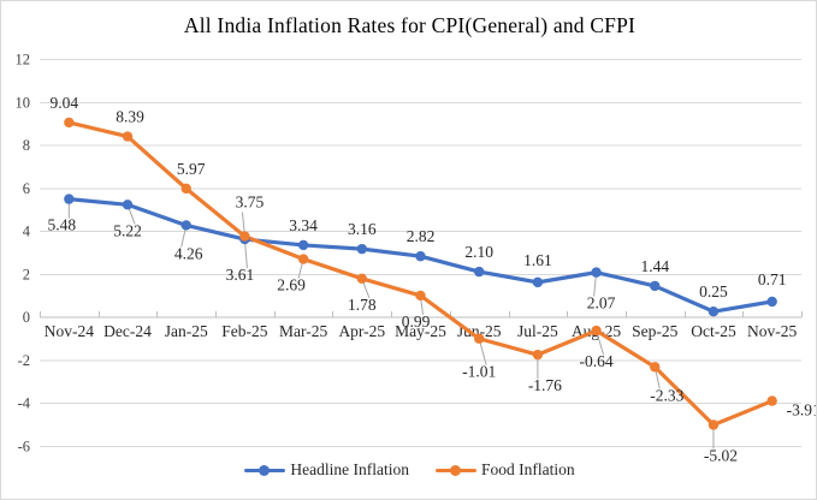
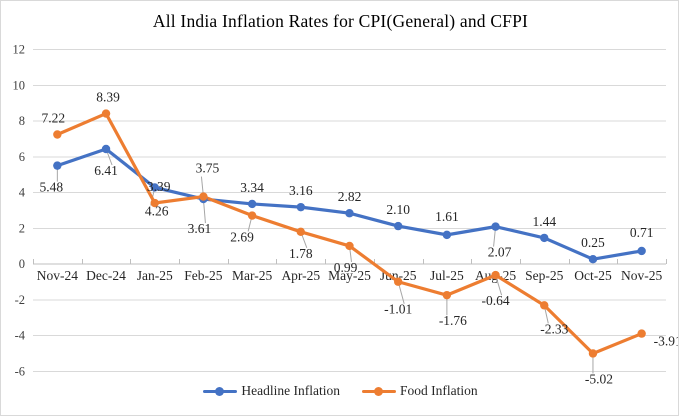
Food Inflation/Nov-24: 9.04 -> 7.22
Headline Inflation/Dec-24: 5.22 -> 6.41
Food Inflation/Jan-25: 5.97 -> 3.39
